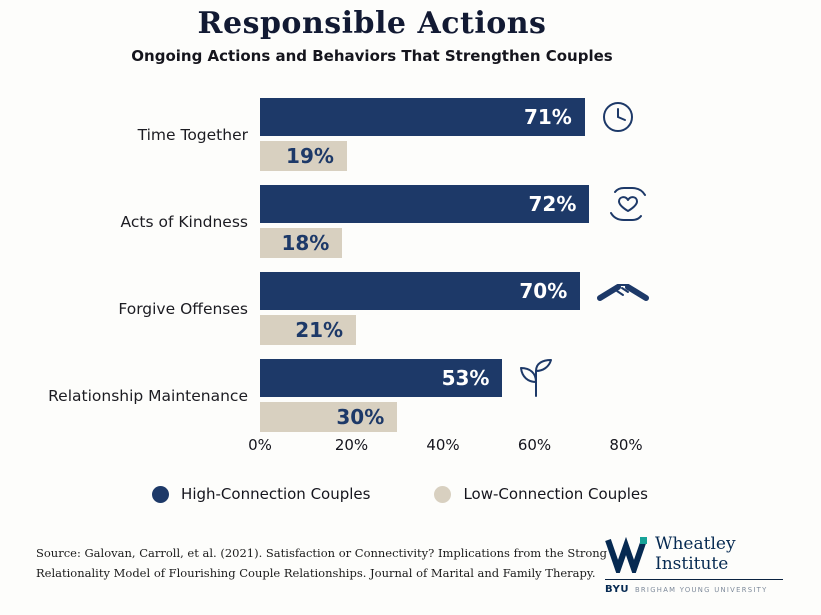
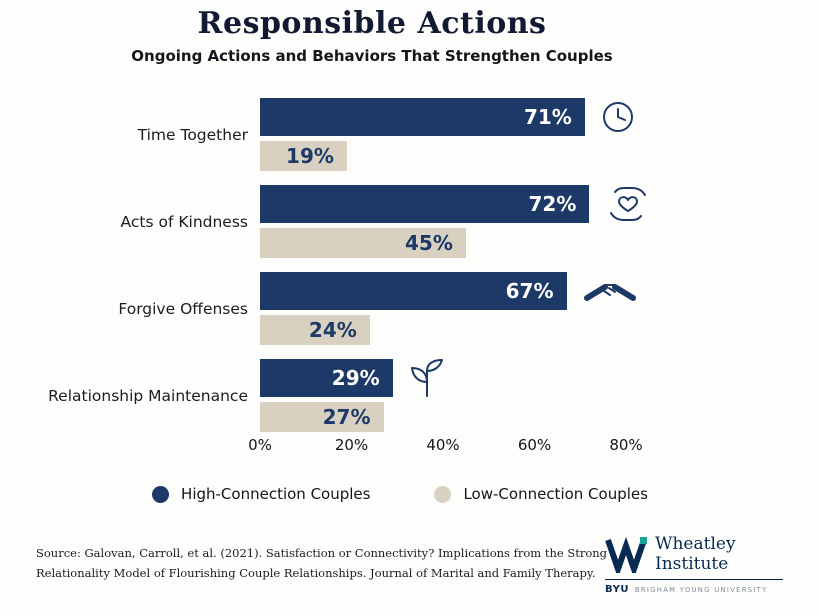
Low-Connection Couples/Acts of Kindness: 18% -> 45%
High-Connection Couples/Forgive Offenses: 70% -> 67%
Low-Connection Couples/Forgive Offenses: 21% -> 24%
High-Connection Couples/Relationship Maintenance: 53% -> 29%
Low-Connection Couples/Relationship Maintenance: 30% -> 27%
